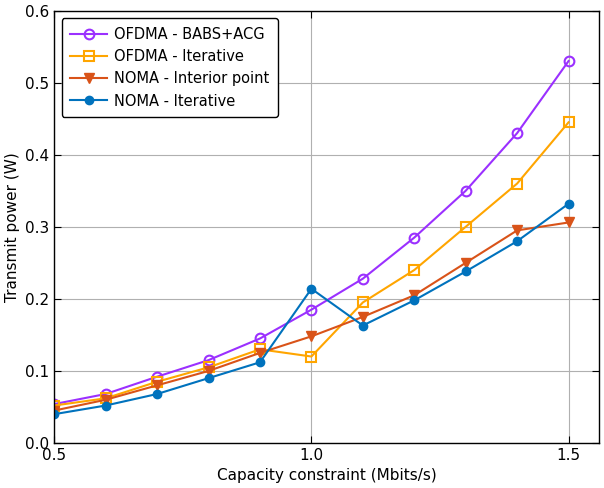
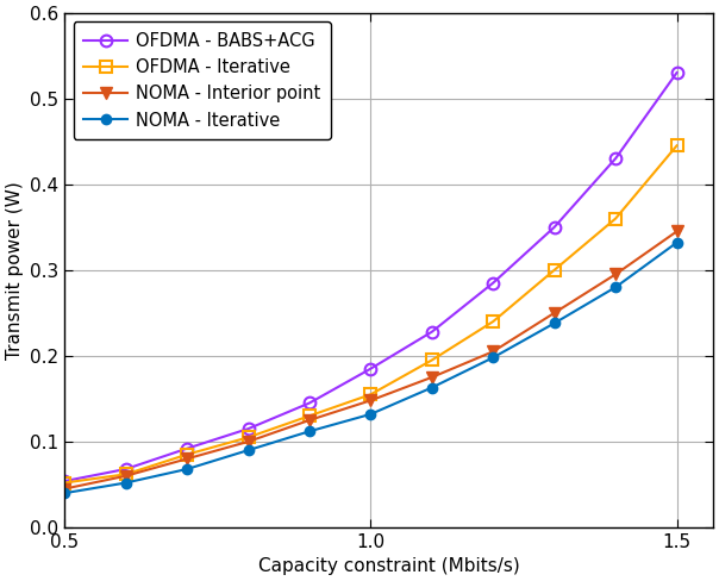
OFDMA - Iterative/1.0: 0.120 -> 0.155
NOMA - Iterative/1.0: 0.214 -> 0.132
NOMA - Interior point/1.5: 0.306 -> 0.345
